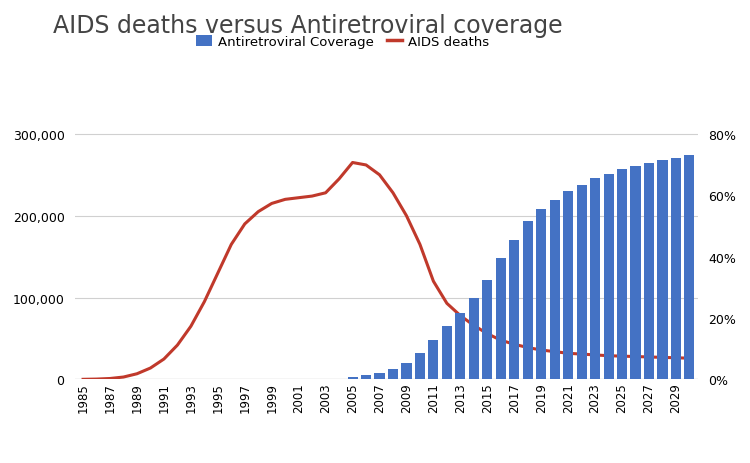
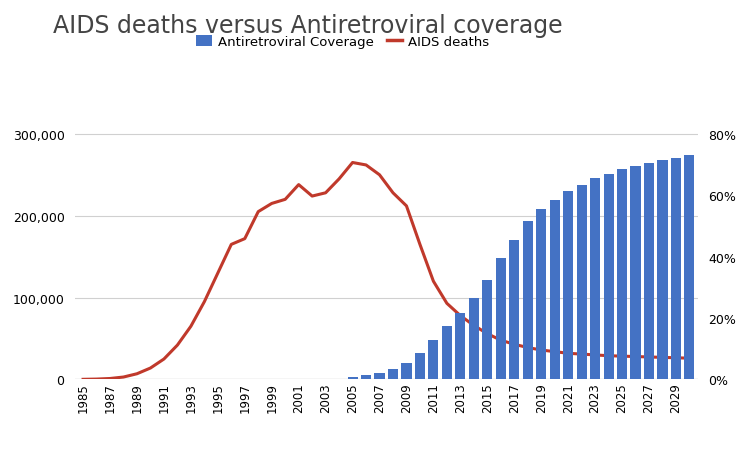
AIDS deaths/1997: 190,000 -> 172,000
AIDS deaths/2001: 222,000 -> 238,000
AIDS deaths/2009: 200,000 -> 212,000
